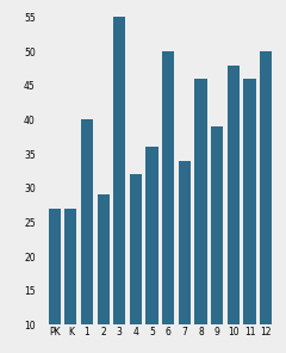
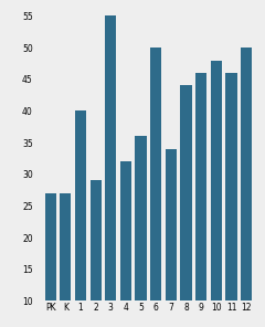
8: 46 -> 44
9: 39 -> 46
